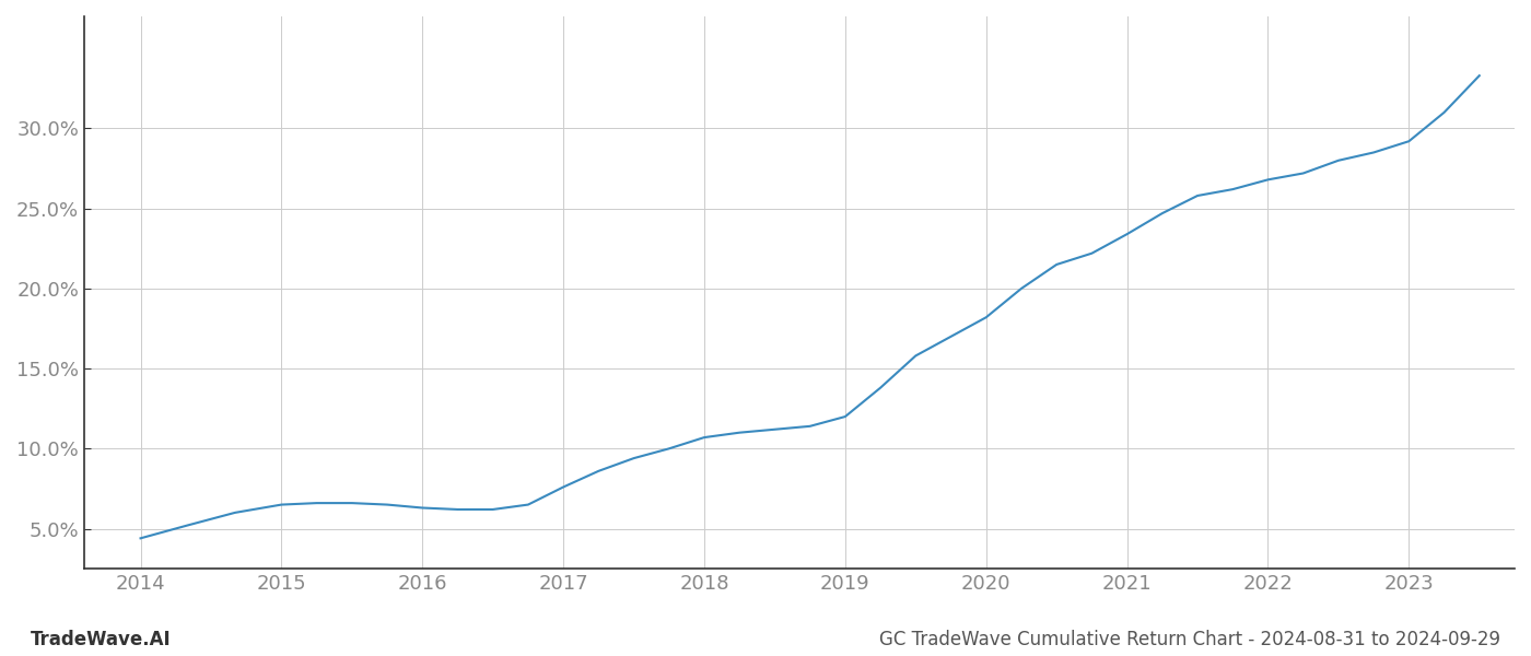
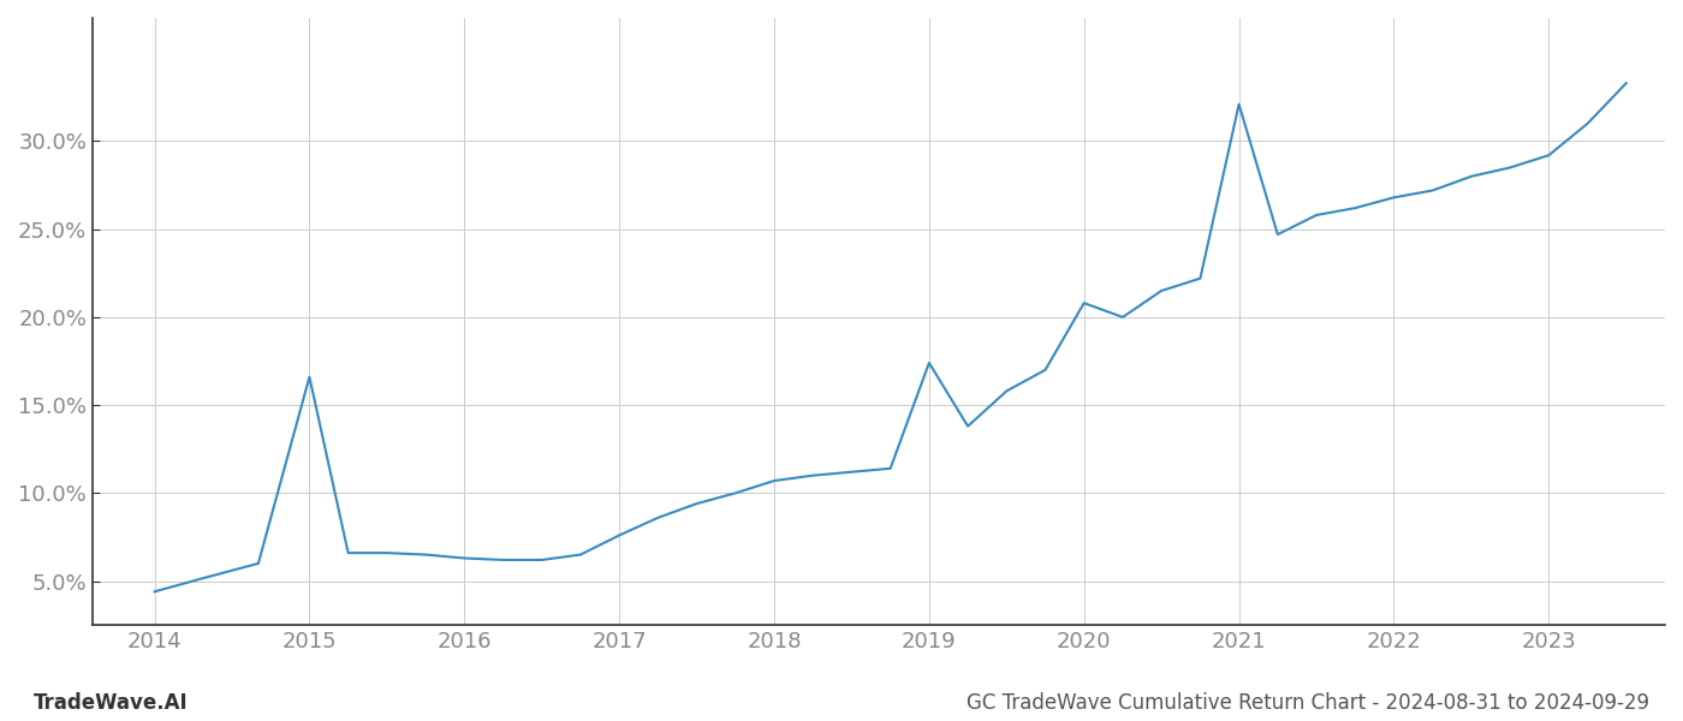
2015: 6.5% -> 16.6%
2019: 12.0% -> 17.4%
2020: 18.2% -> 20.8%
2021: 23.4% -> 32.1%
